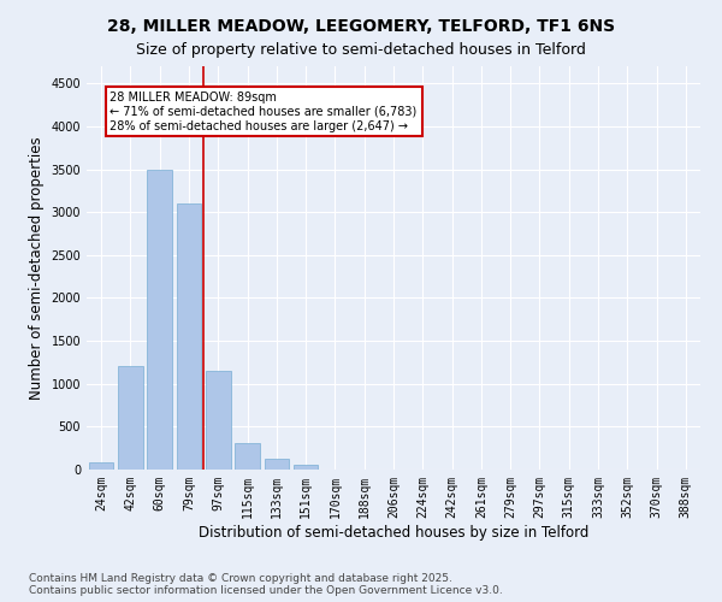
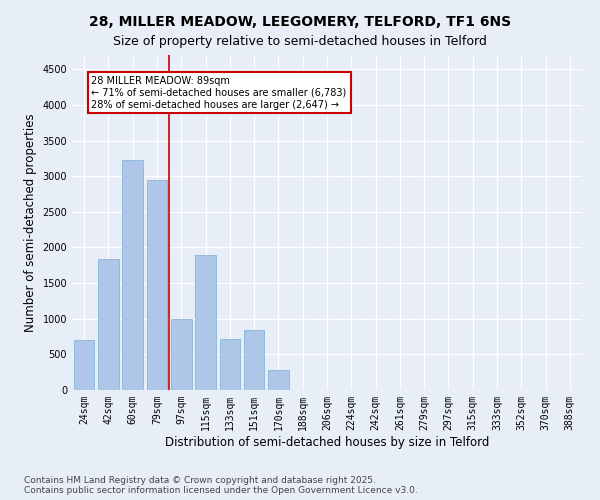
24sqm: 80 -> 700
42sqm: 1200 -> 1840
60sqm: 3500 -> 3220
79sqm: 3100 -> 2940
97sqm: 1150 -> 1000
115sqm: 310 -> 1900
133sqm: 130 -> 720
151sqm: 50 -> 840
170sqm: 0 -> 280
